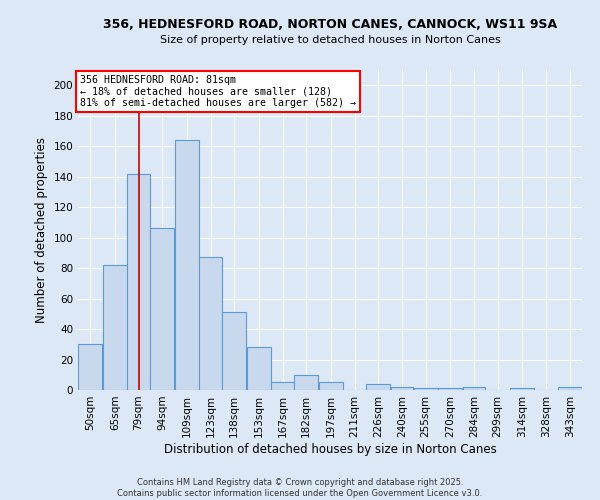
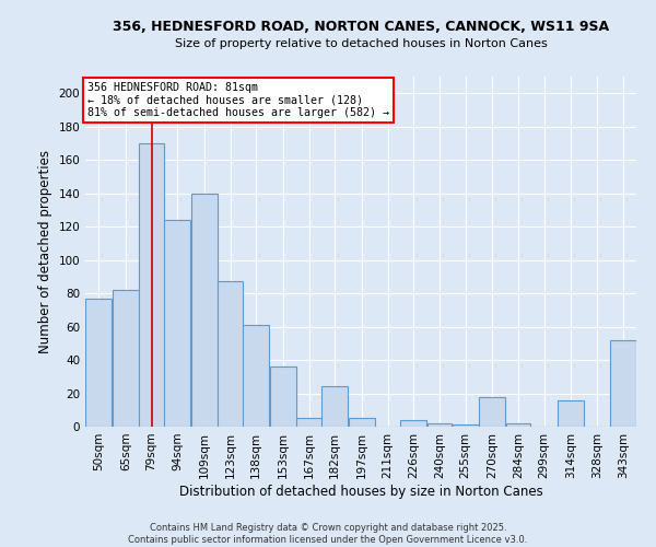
50sqm: 30 -> 77
79sqm: 142 -> 170
94sqm: 106 -> 124
109sqm: 164 -> 140
138sqm: 51 -> 61
153sqm: 28 -> 36
182sqm: 10 -> 24
270sqm: 1 -> 18
314sqm: 1 -> 16
343sqm: 2 -> 52
